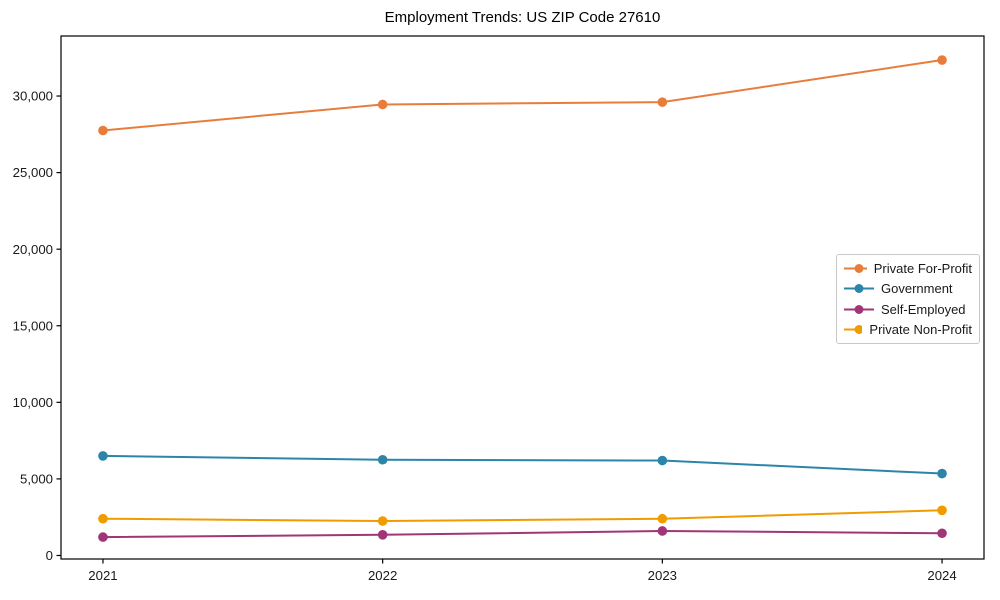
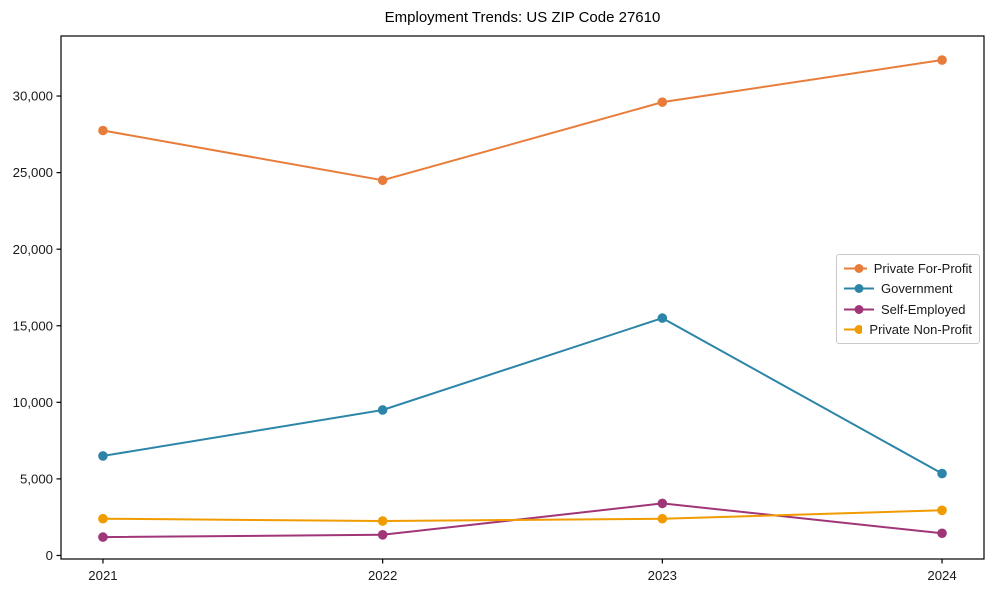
Private For-Profit/2022: 29400 -> 24500
Government/2022: 6200 -> 9500
Government/2023: 6200 -> 15500
Self-Employed/2023: 1600 -> 3400
